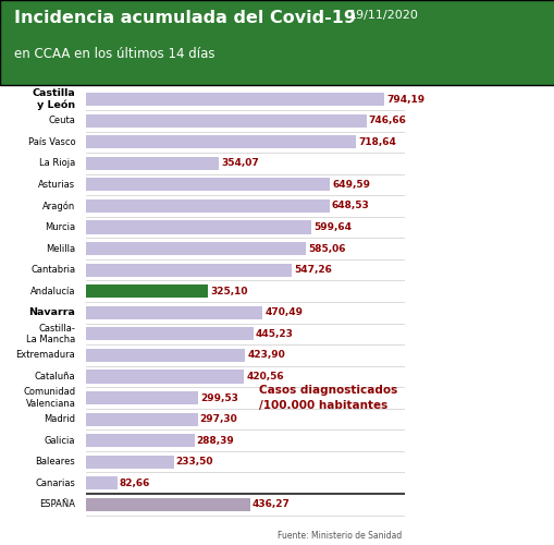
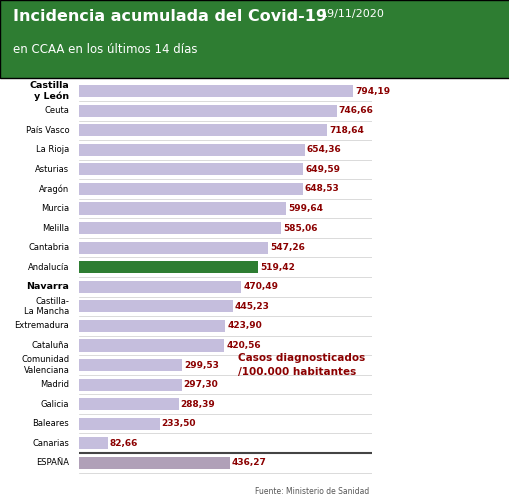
La Rioja: 354,07 -> 654,36
Andalucía: 325,10 -> 519,42
